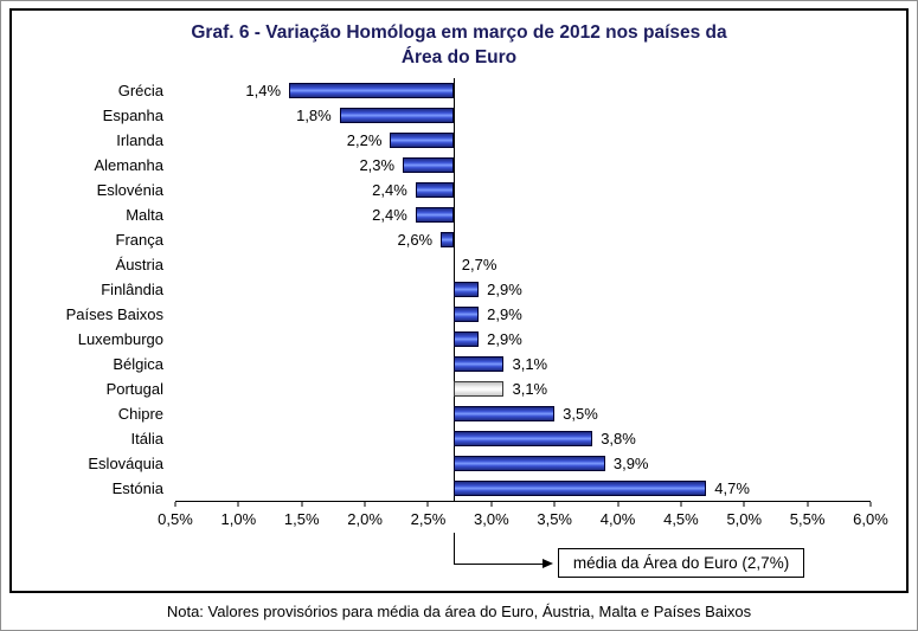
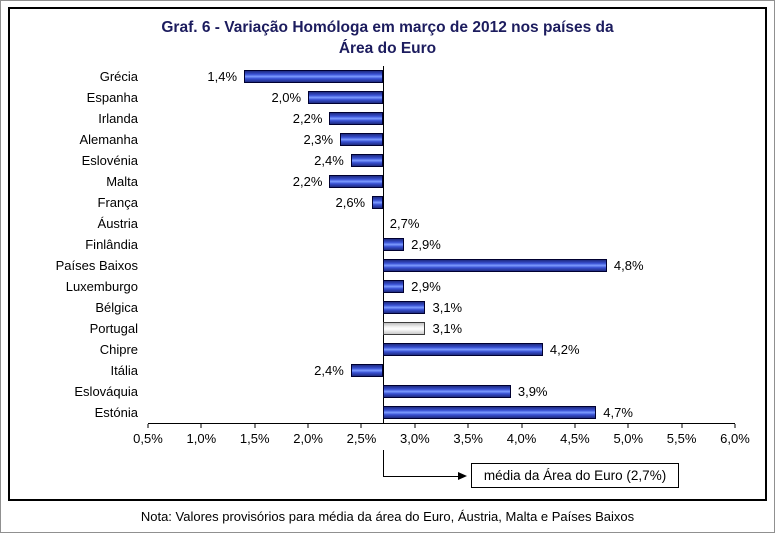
Espanha: 1,8% -> 2,0%
Malta: 2,4% -> 2,2%
Países Baixos: 2,9% -> 4,8%
Chipre: 3,5% -> 4,2%
Itália: 3,8% -> 2,4%
